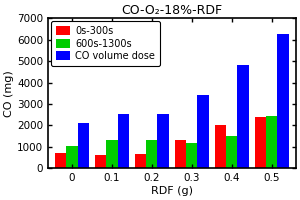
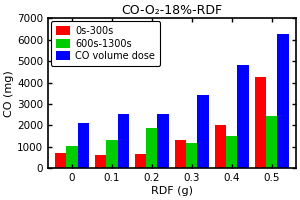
600s-1300s/0.2: 1300 -> 1900
0s-300s/0.5: 2400 -> 4250
